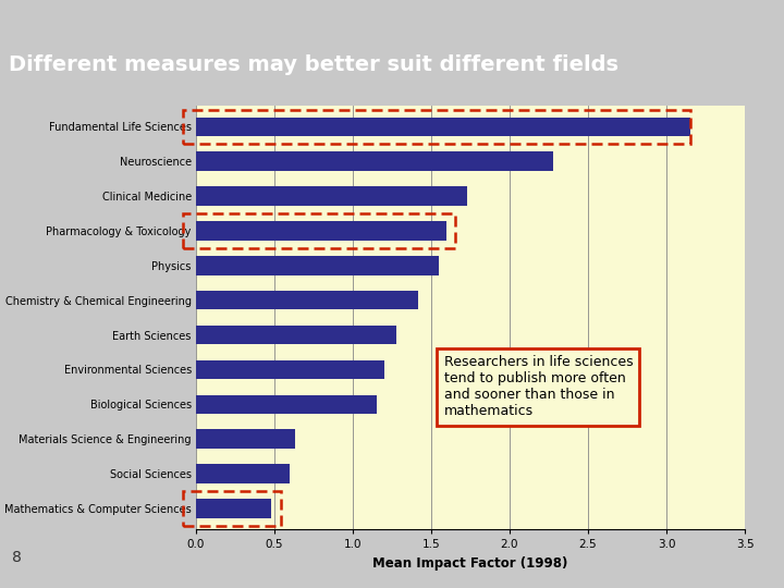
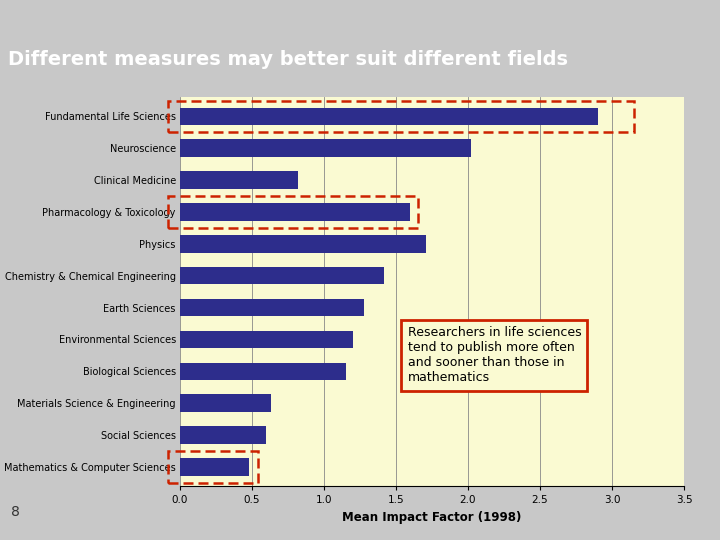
Fundamental Life Sciences: 3.15 -> 2.90
Neuroscience: 2.28 -> 2.02
Clinical Medicine: 1.73 -> 0.82
Physics: 1.55 -> 1.71
